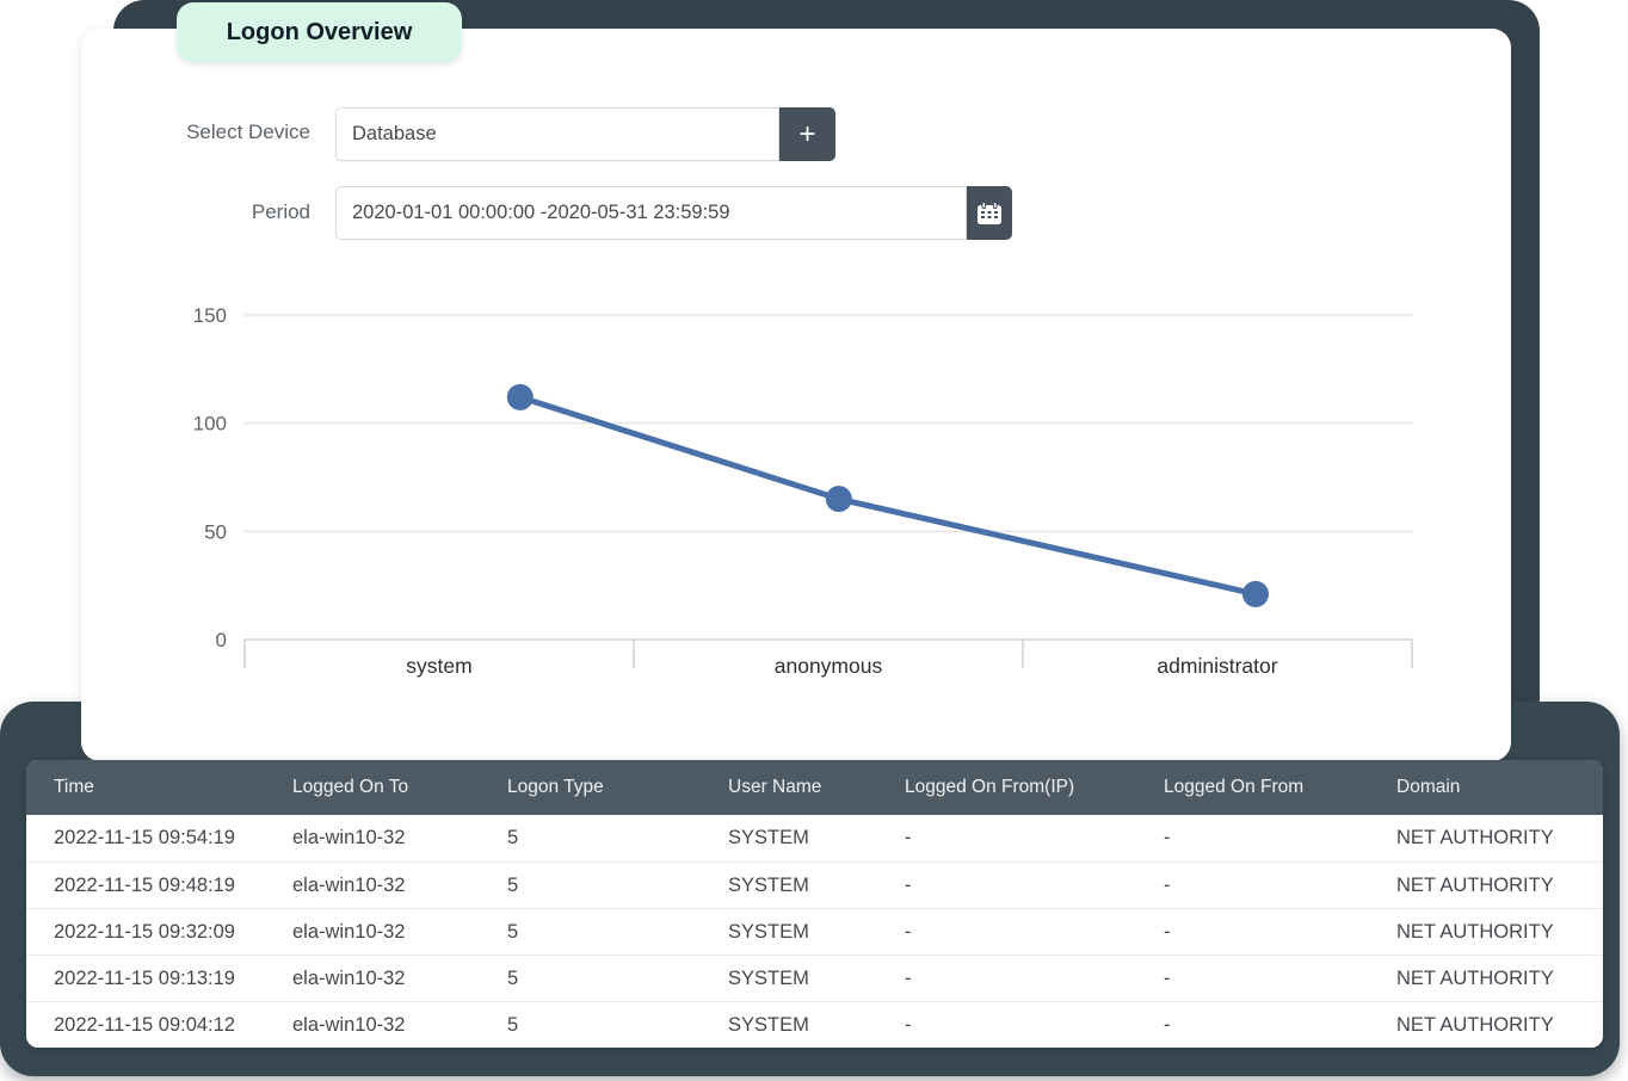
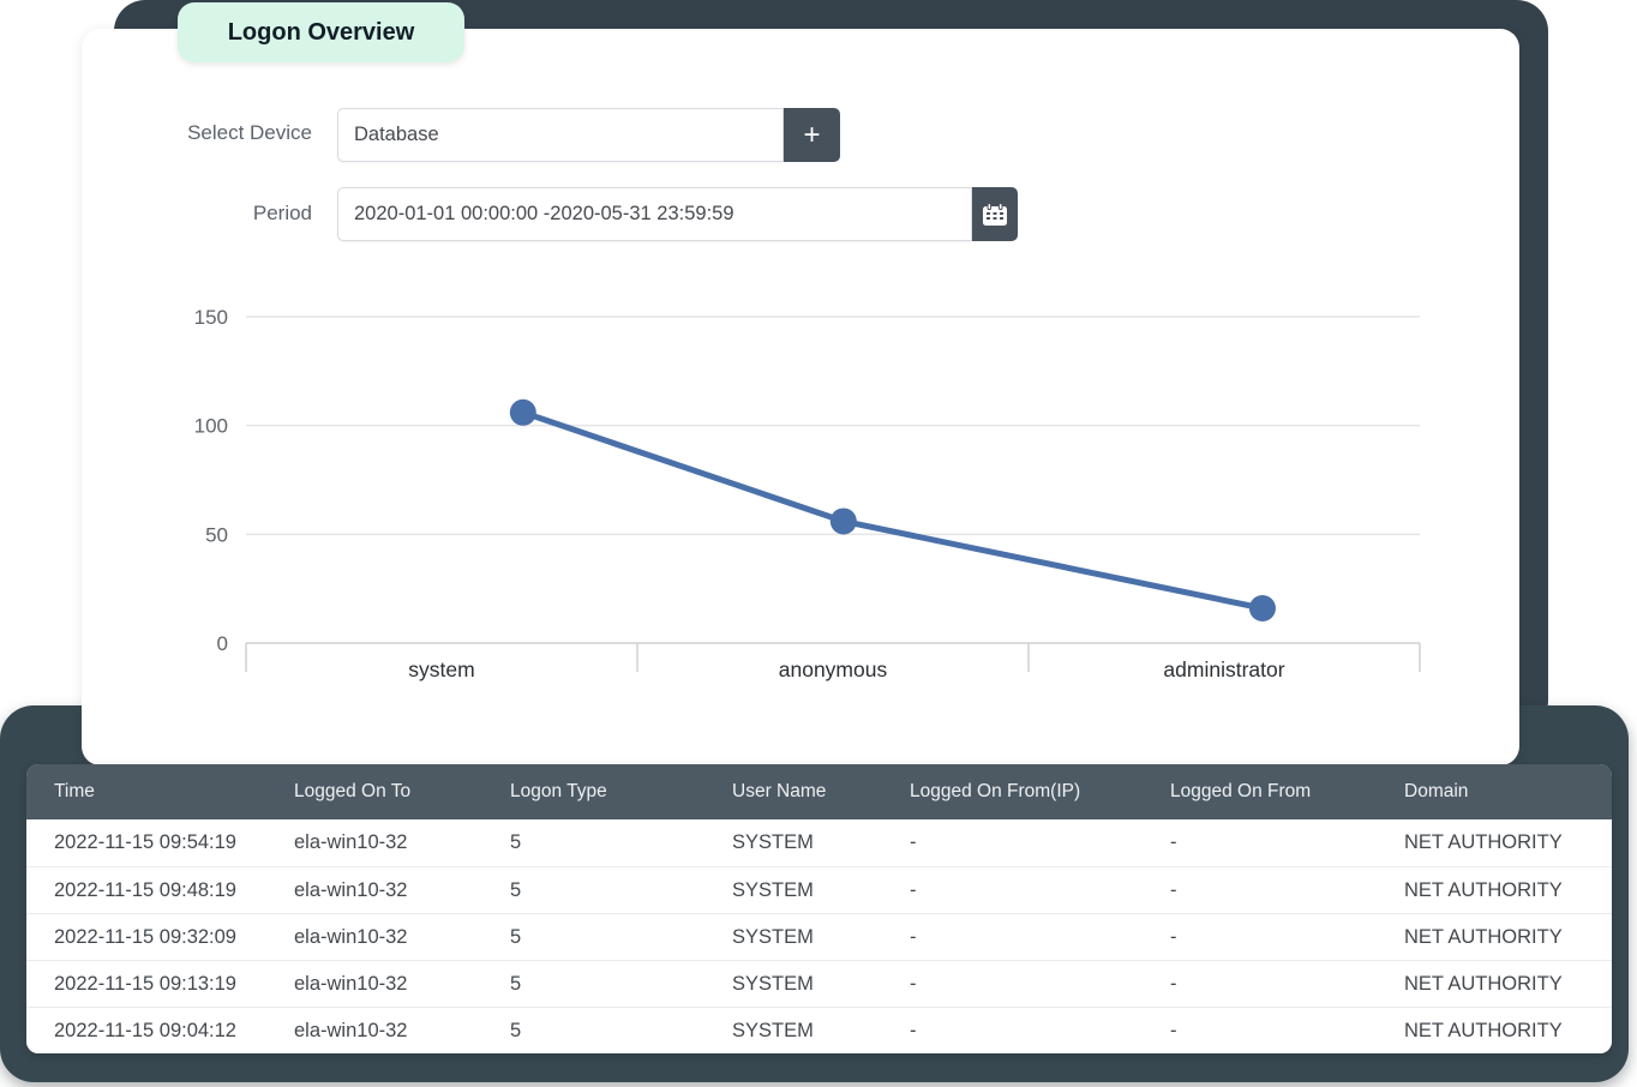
system: 112 -> 106
anonymous: 65 -> 56
administrator: 21 -> 16
